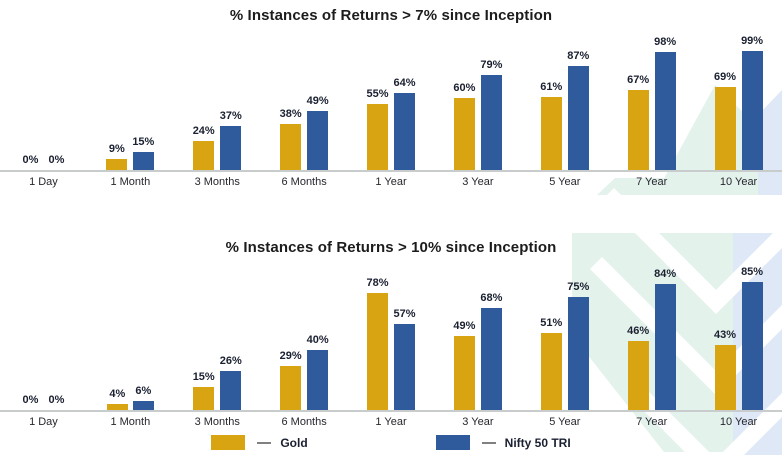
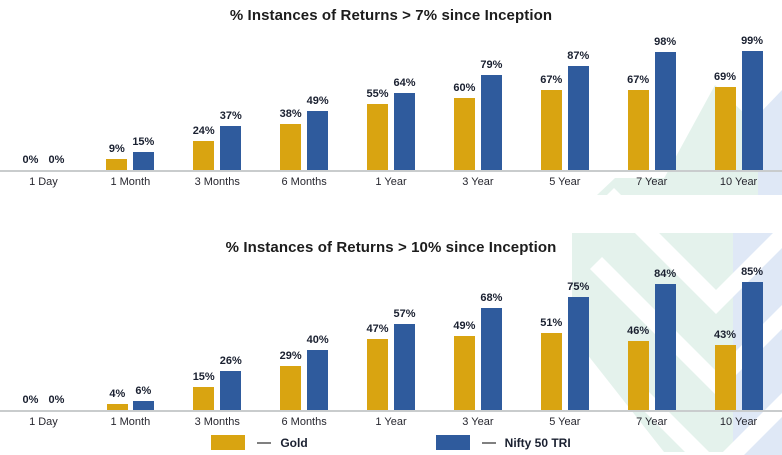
% Instances of Returns > 7% since Inception/Gold/5 Year: 61% -> 67%
% Instances of Returns > 10% since Inception/Gold/1 Year: 78% -> 47%
